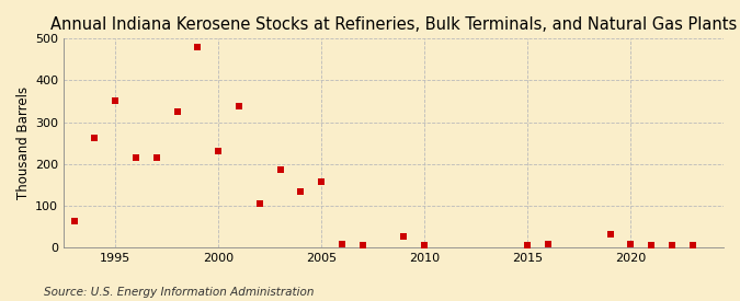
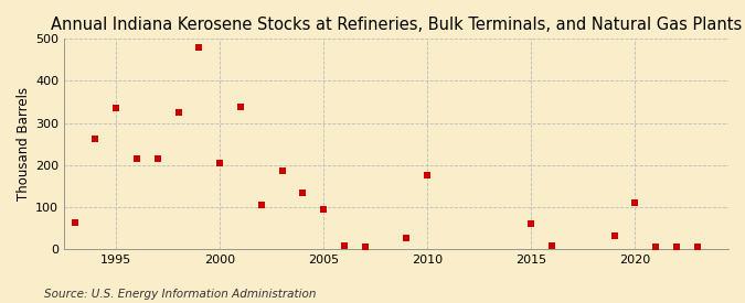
1995: 352 -> 335
2000: 230 -> 205
2005: 158 -> 95
2010: 5 -> 175
2015: 5 -> 60
2020: 8 -> 110
